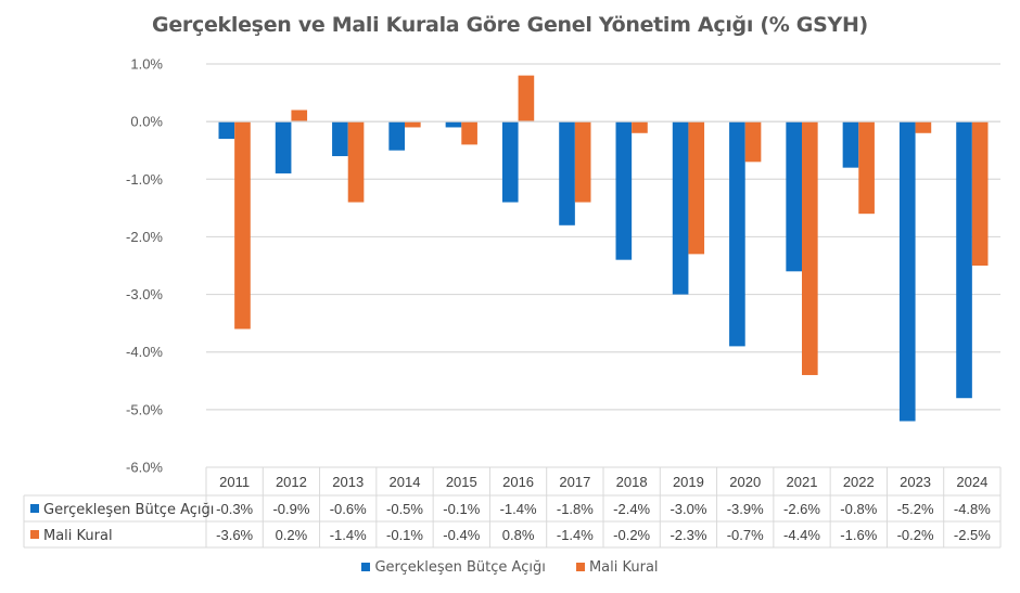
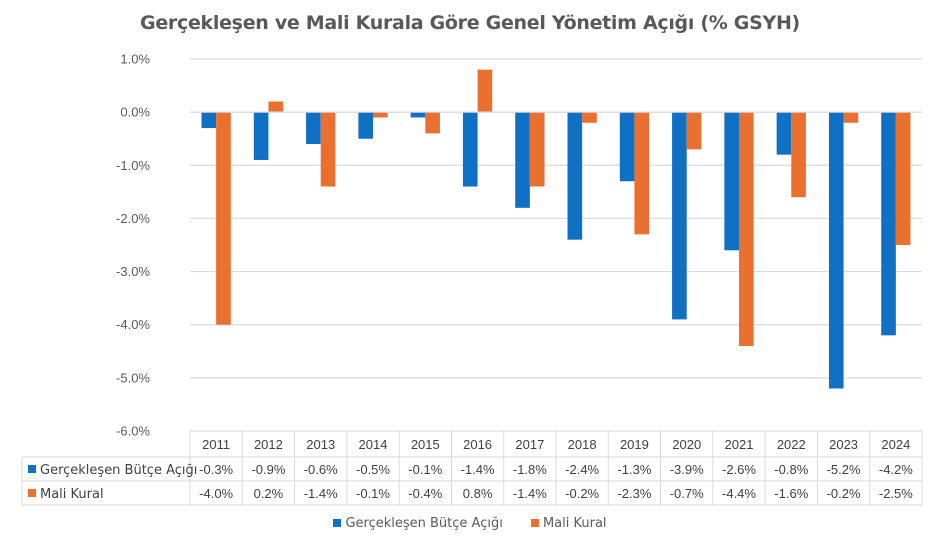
Mali Kural/2011: -3.6% -> -4.0%
Gerçekleşen Bütçe Açığı/2019: -3.0% -> -1.3%
Gerçekleşen Bütçe Açığı/2024: -4.8% -> -4.2%
